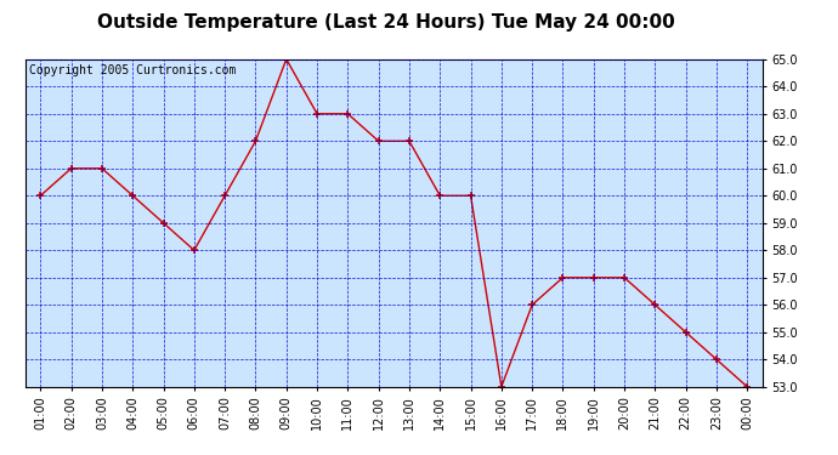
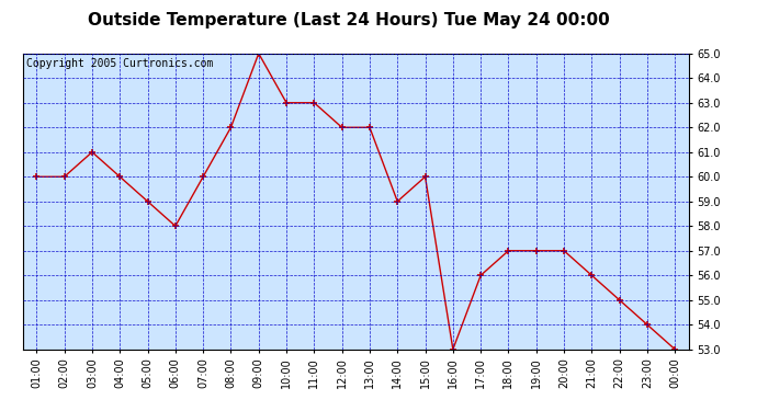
02:00: 61 -> 60
14:00: 60 -> 59
